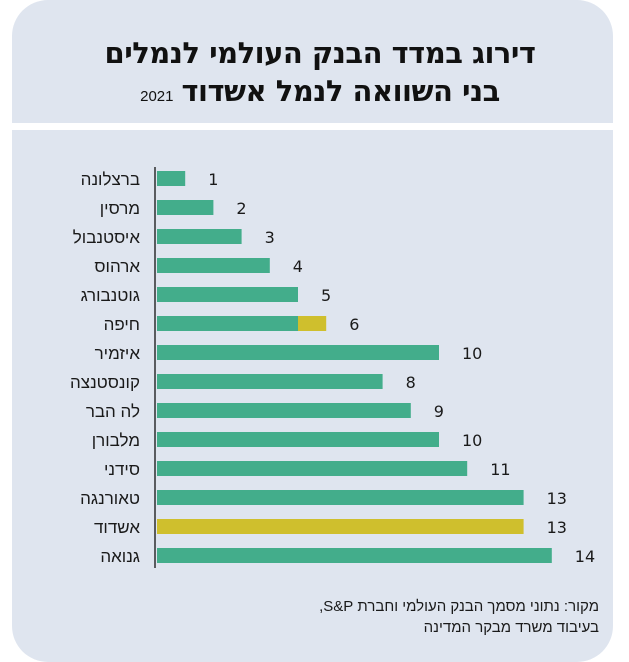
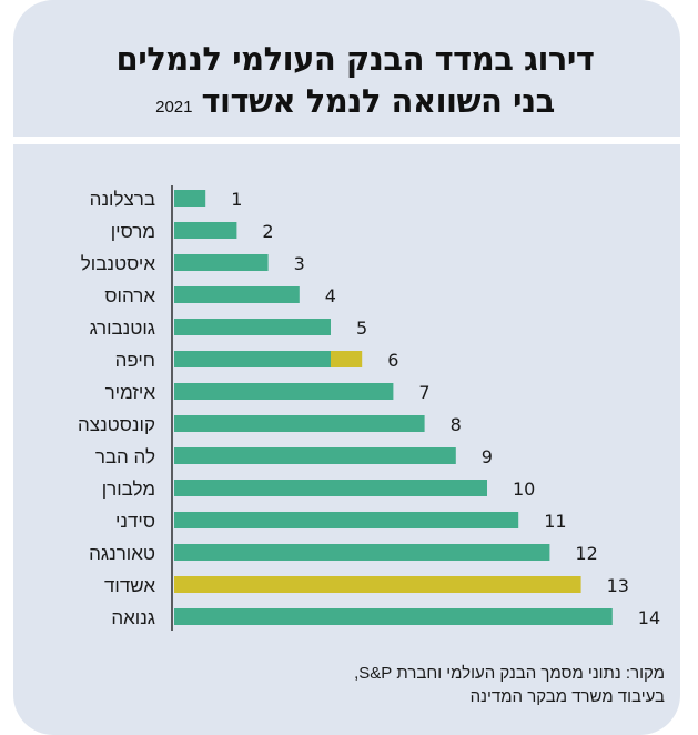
איזמיר: 10 -> 7
טאורנגה: 13 -> 12
